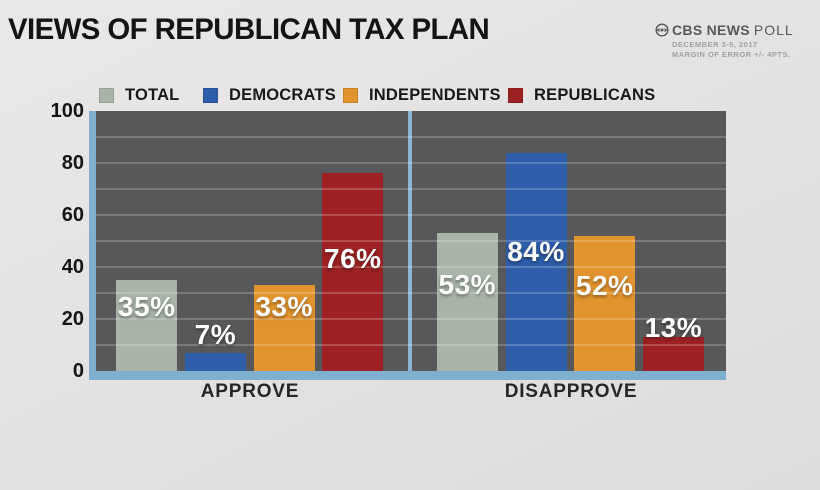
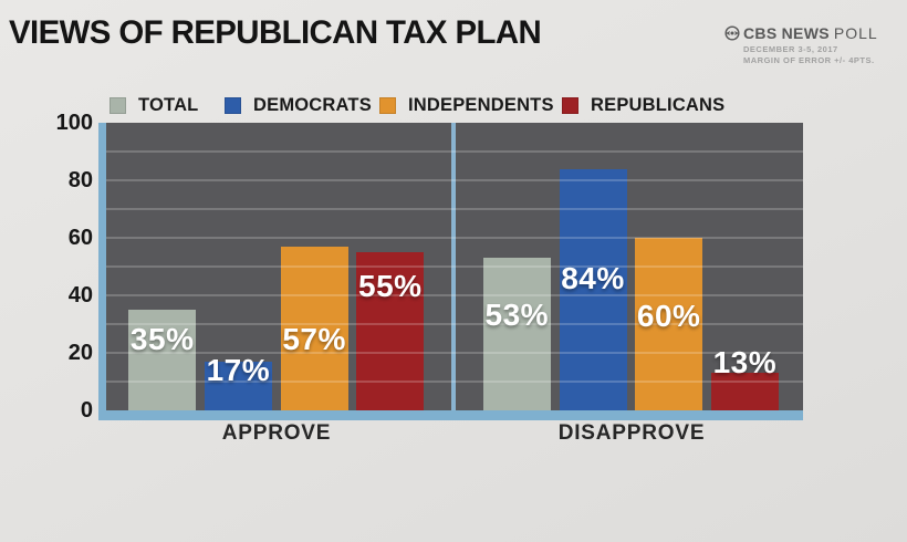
DEMOCRATS/APPROVE: 7% -> 17%
INDEPENDENTS/APPROVE: 33% -> 57%
REPUBLICANS/APPROVE: 76% -> 55%
INDEPENDENTS/DISAPPROVE: 52% -> 60%
